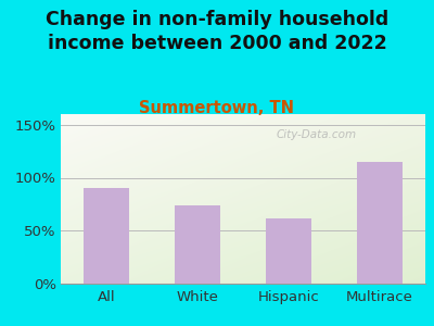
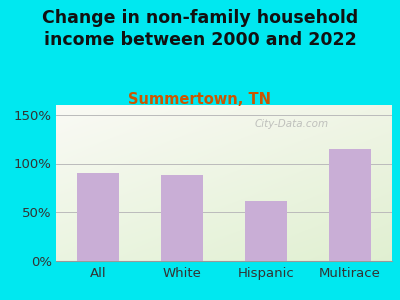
White: 74% -> 88%
